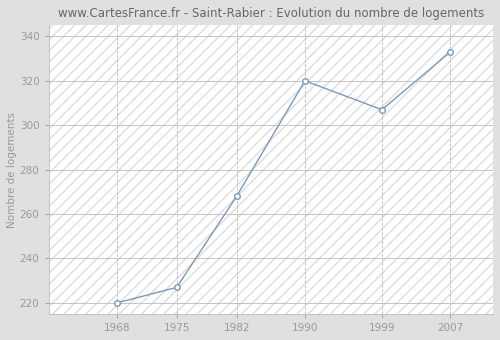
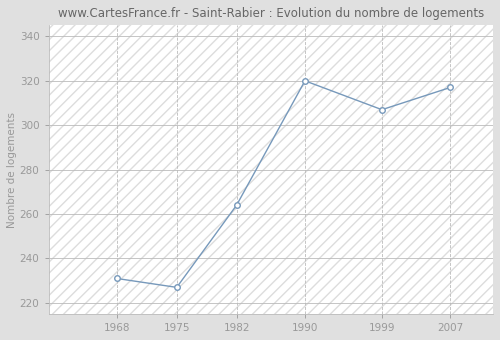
1968: 220 -> 231
1982: 268 -> 264
2007: 333 -> 317
